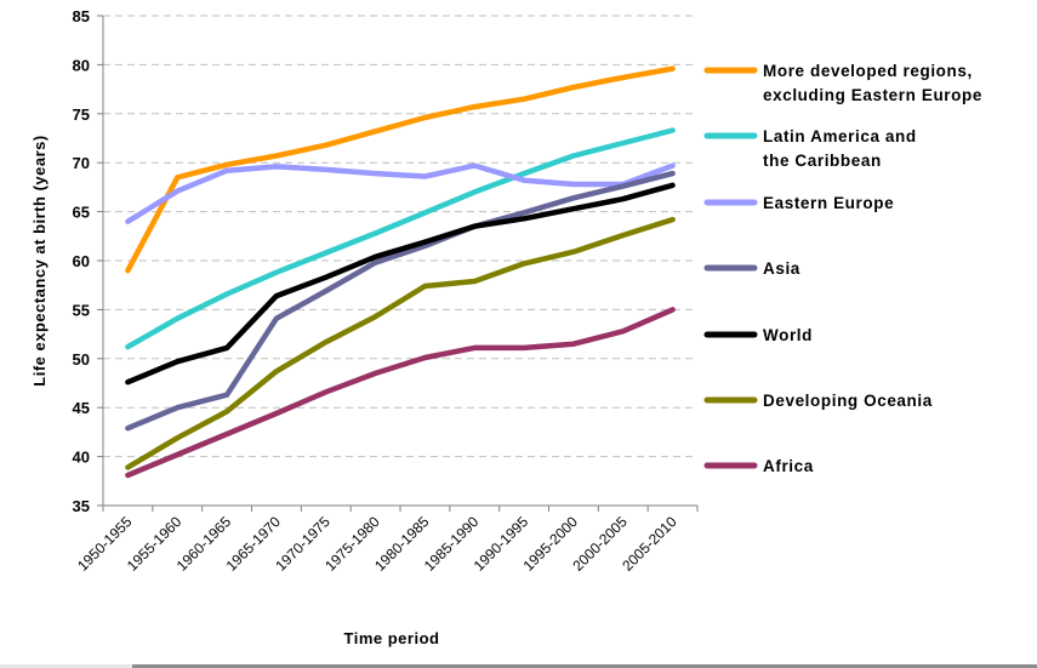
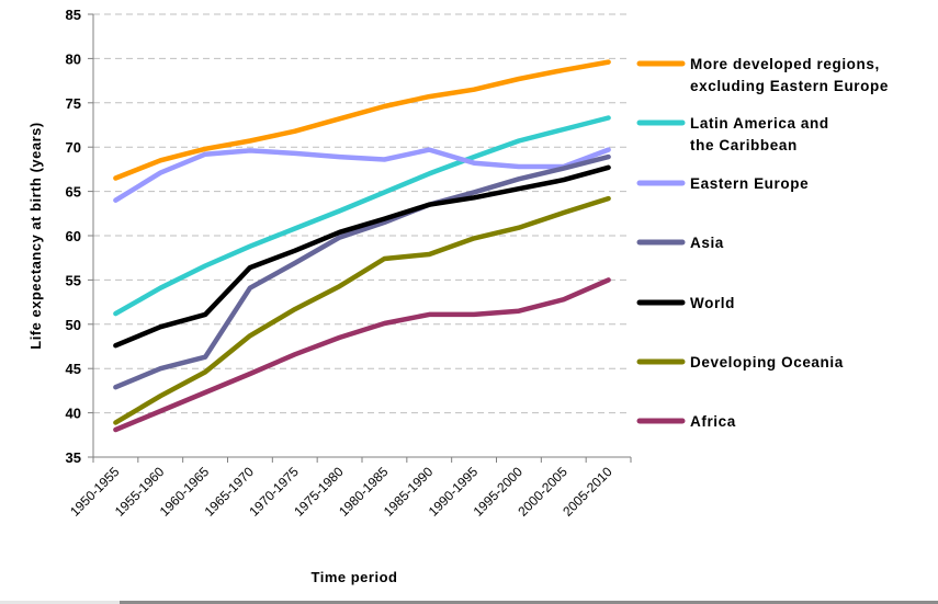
More developed regions, excluding Eastern Europe/1950-1955: 59 -> 66
